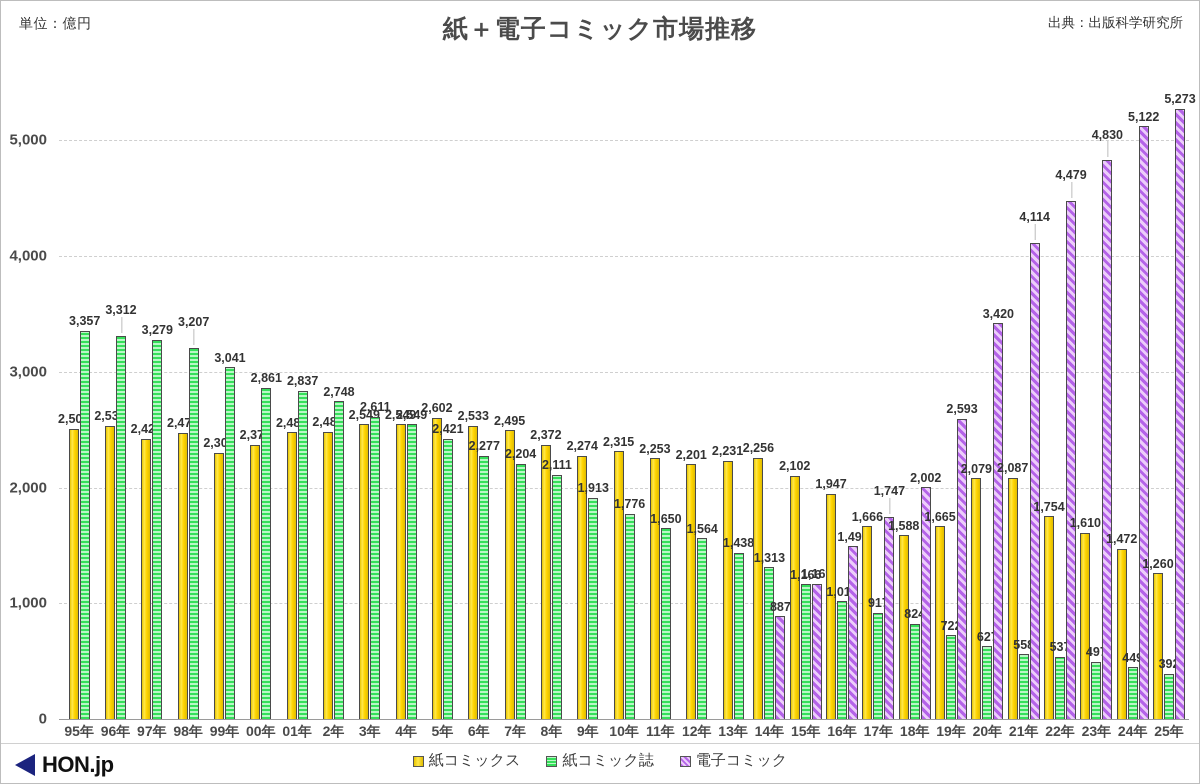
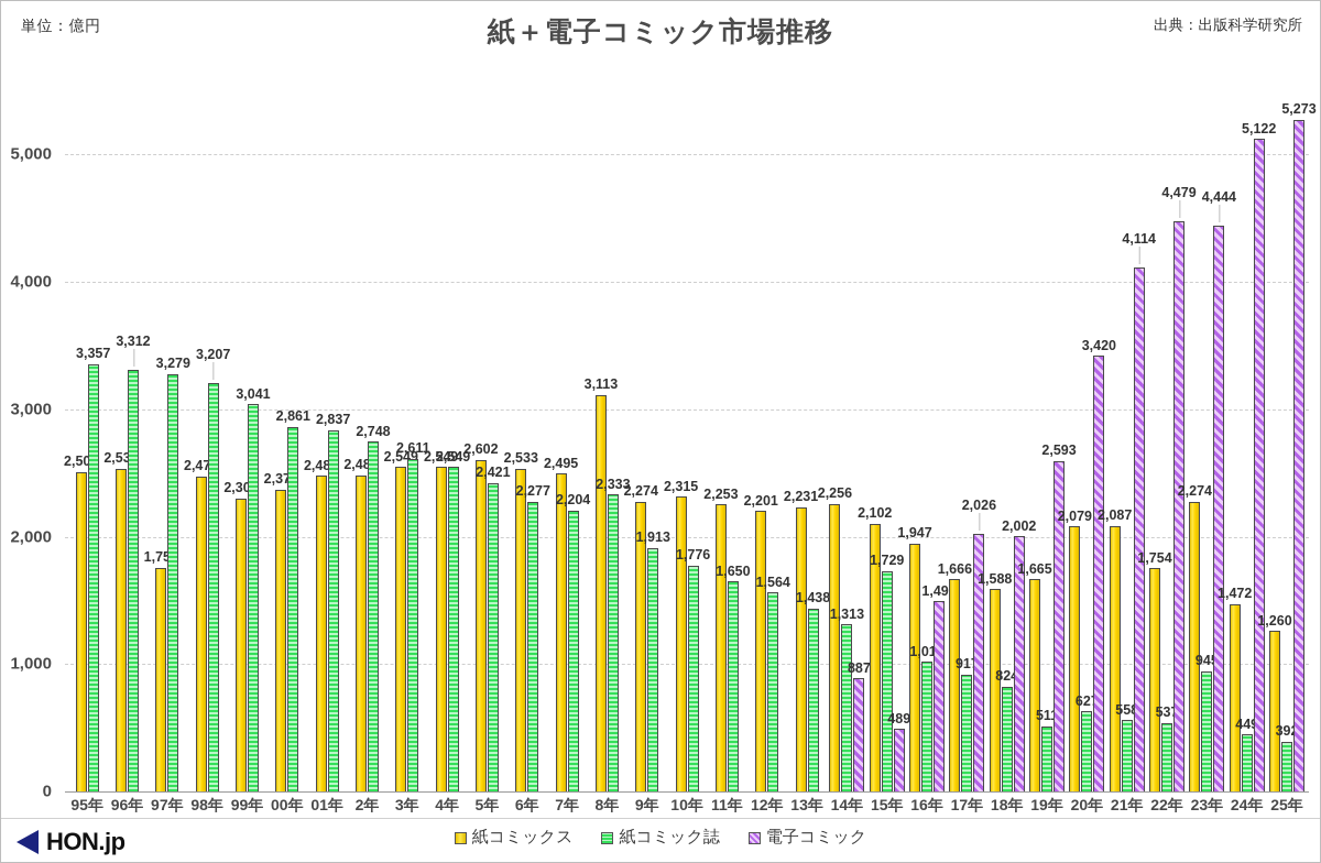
紙コミックス/97年: 2,421 -> 1,756
紙コミックス/8年: 2,372 -> 3,113
紙コミック誌/8年: 2,111 -> 2,333
紙コミック誌/15年: 1,166 -> 1,729
電子コミック/15年: 1,169 -> 489
電子コミック/17年: 1,747 -> 2,026
紙コミック誌/19年: 722 -> 511
紙コミックス/23年: 1,610 -> 2,274
紙コミック誌/23年: 497 -> 945
電子コミック/23年: 4,830 -> 4,444
